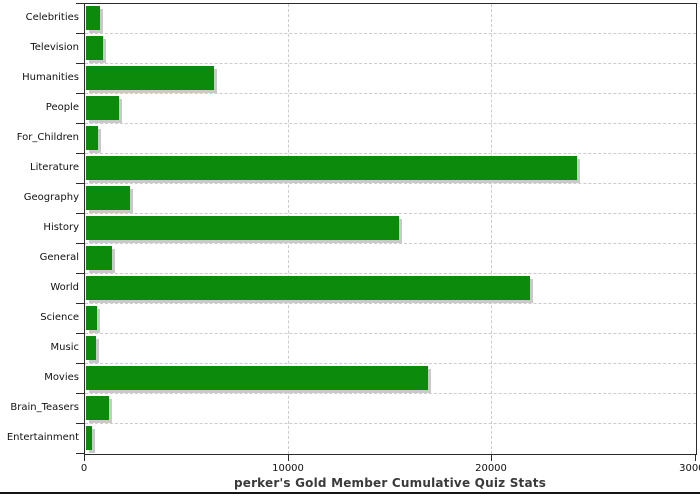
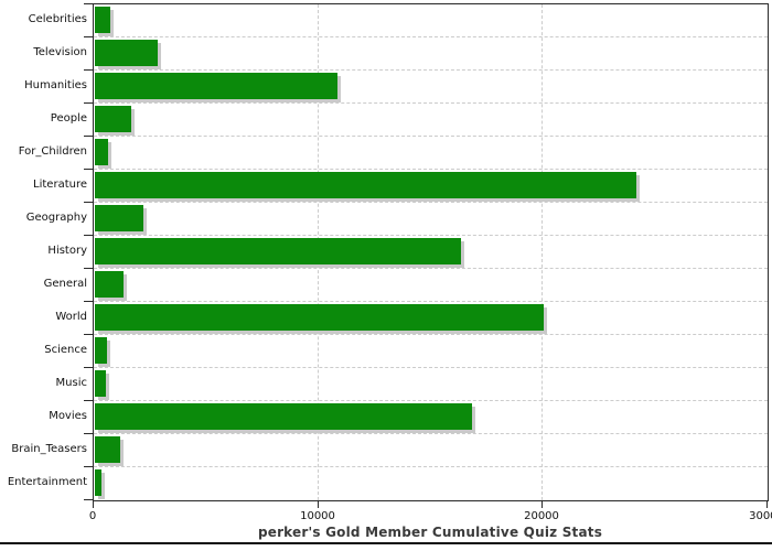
Television: 800 -> 2800
Humanities: 6300 -> 10800
History: 15400 -> 16300
World: 21800 -> 20000
